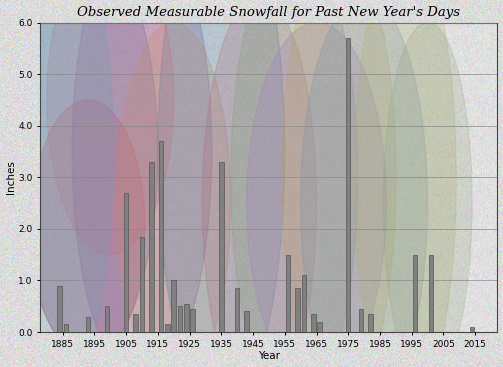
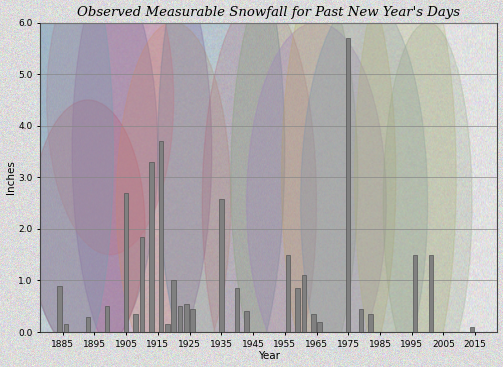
1935: 3.30 -> 2.58
